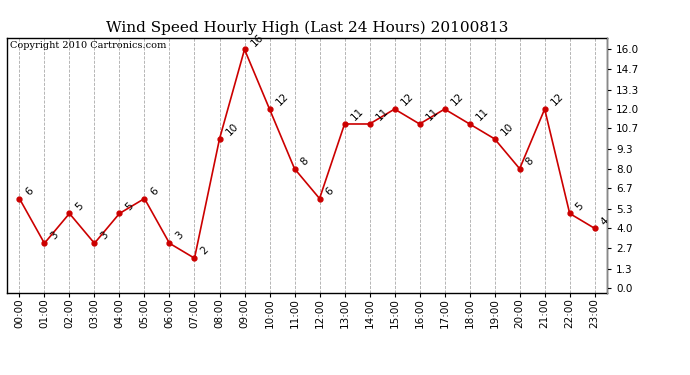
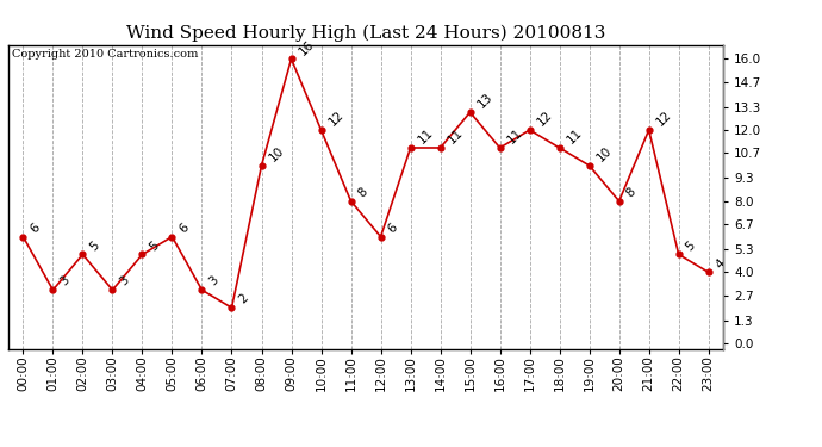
15:00: 12 -> 13
